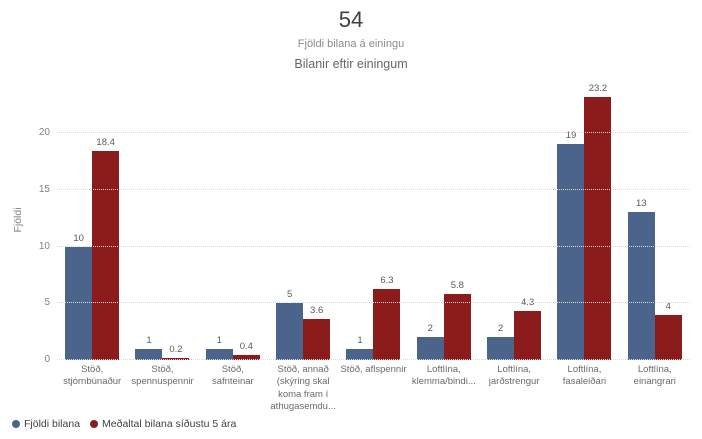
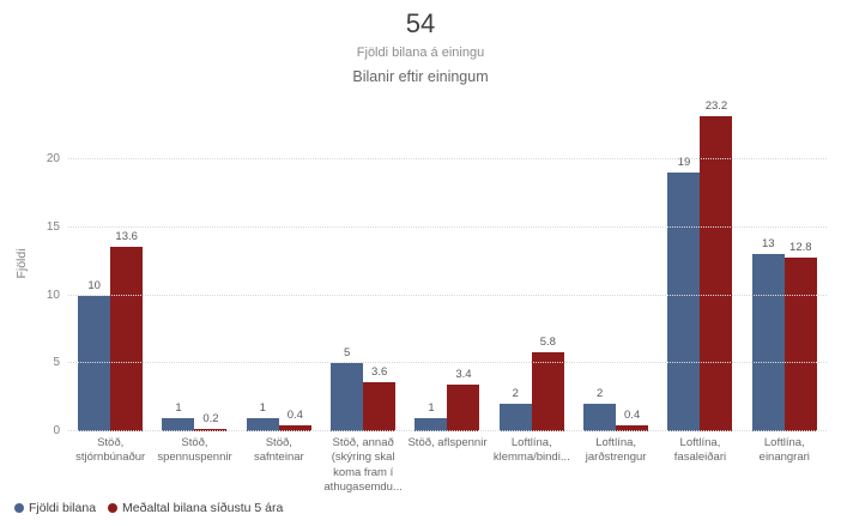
Meðaltal bilana síðustu 5 ára/Stöð, stjórnbúnaður: 18.4 -> 13.6
Meðaltal bilana síðustu 5 ára/Stöð, aflspennir: 6.3 -> 3.4
Meðaltal bilana síðustu 5 ára/Loftlína, jarðstrengur: 4.3 -> 0.4
Meðaltal bilana síðustu 5 ára/Loftlína, einangrari: 4 -> 12.8
